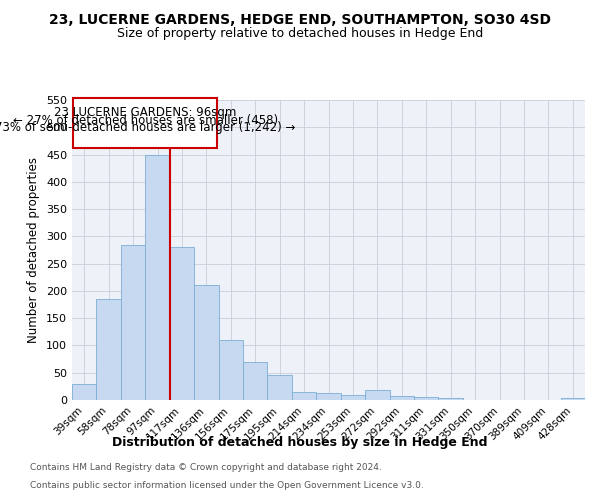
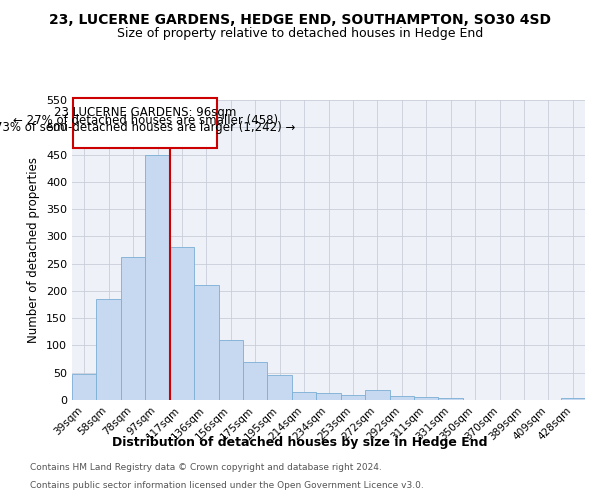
39sqm: 30 -> 48
78sqm: 285 -> 262
